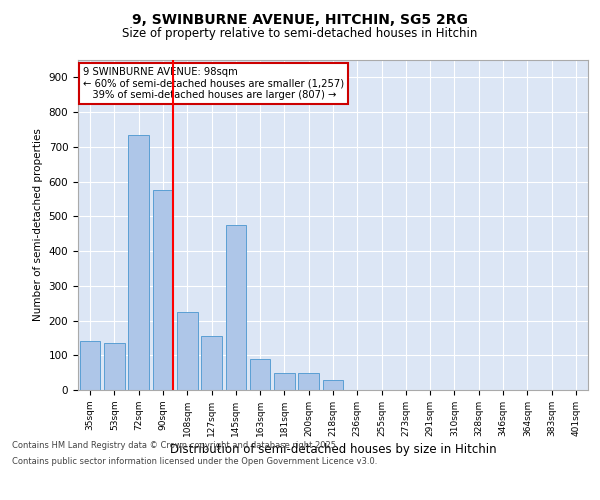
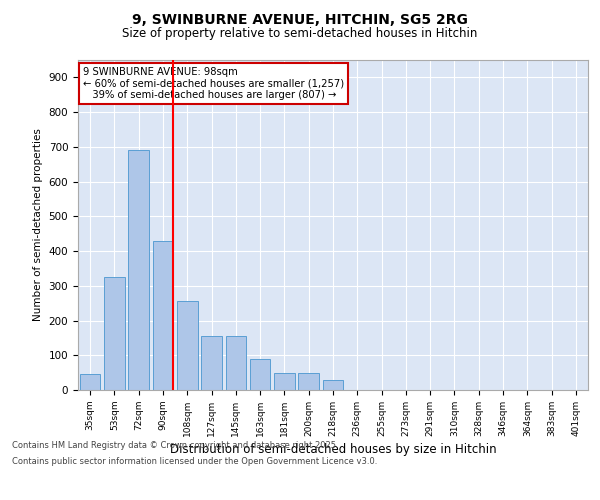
35sqm: 140 -> 45
53sqm: 135 -> 325
72sqm: 735 -> 690
90sqm: 575 -> 430
108sqm: 225 -> 255
145sqm: 475 -> 155
